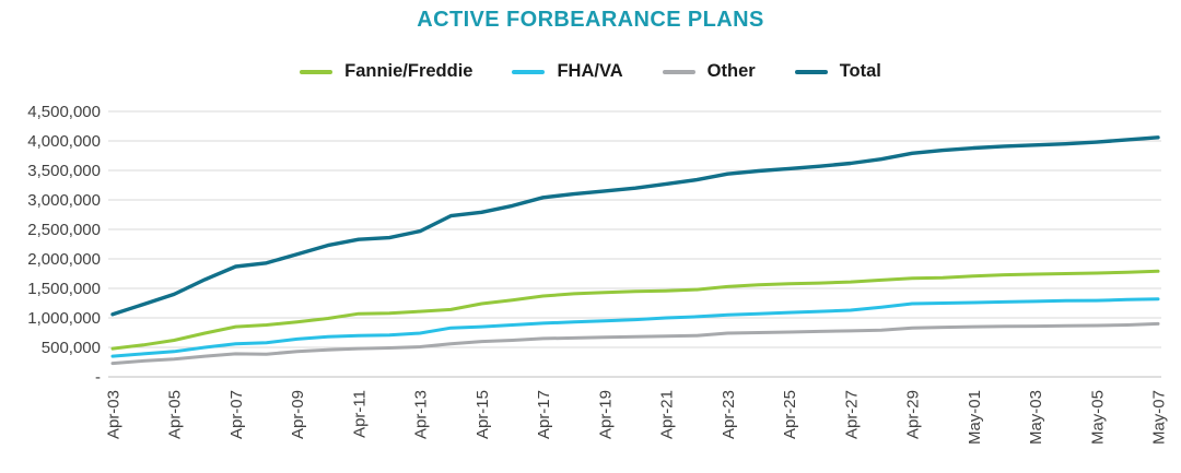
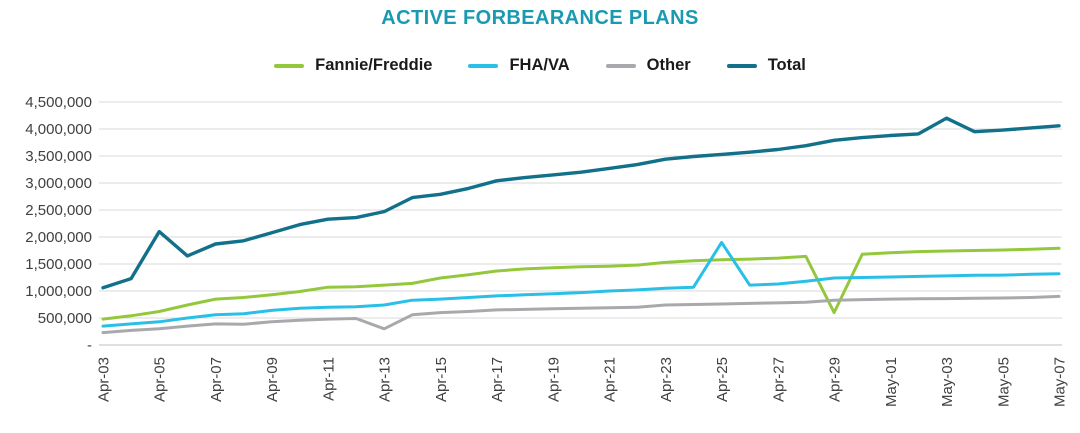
Total/Apr-05: 1400000 -> 2100000
Other/Apr-13: 500000 -> 300000
FHA/VA/Apr-25: 1100000 -> 1900000
Fannie/Freddie/Apr-29: 1700000 -> 600000
Total/May-03: 3900000 -> 4200000
